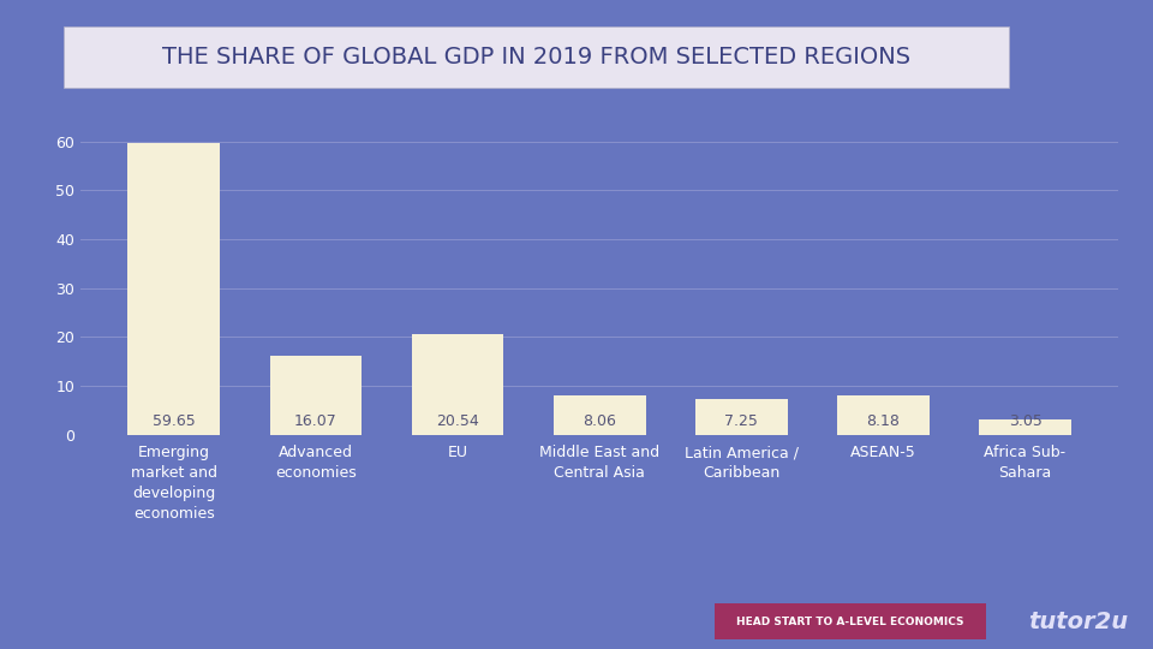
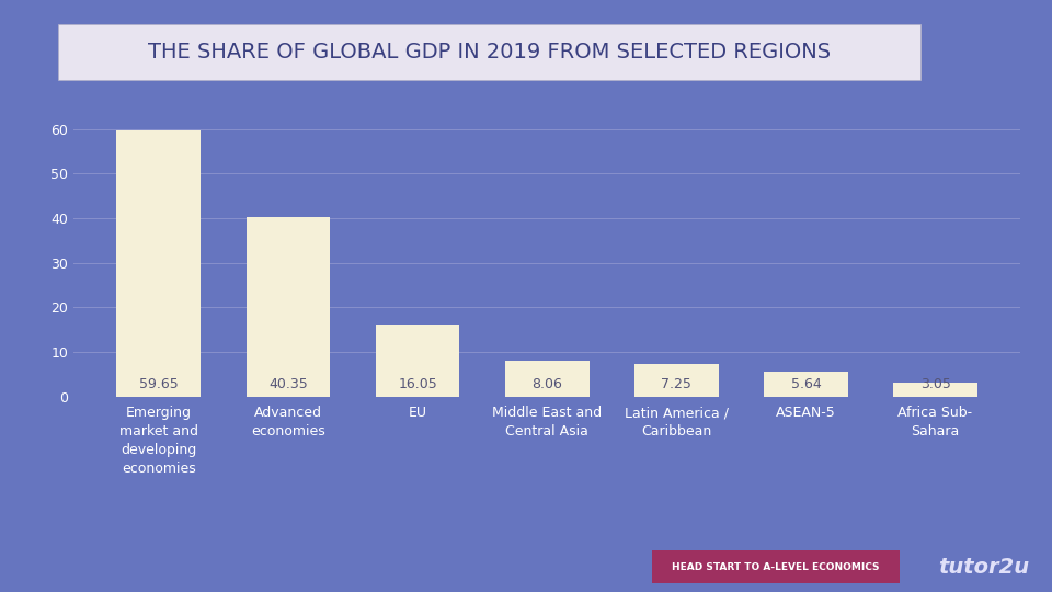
Advanced economies: 16.07 -> 40.35
EU: 20.54 -> 16.05
ASEAN-5: 8.18 -> 5.64
